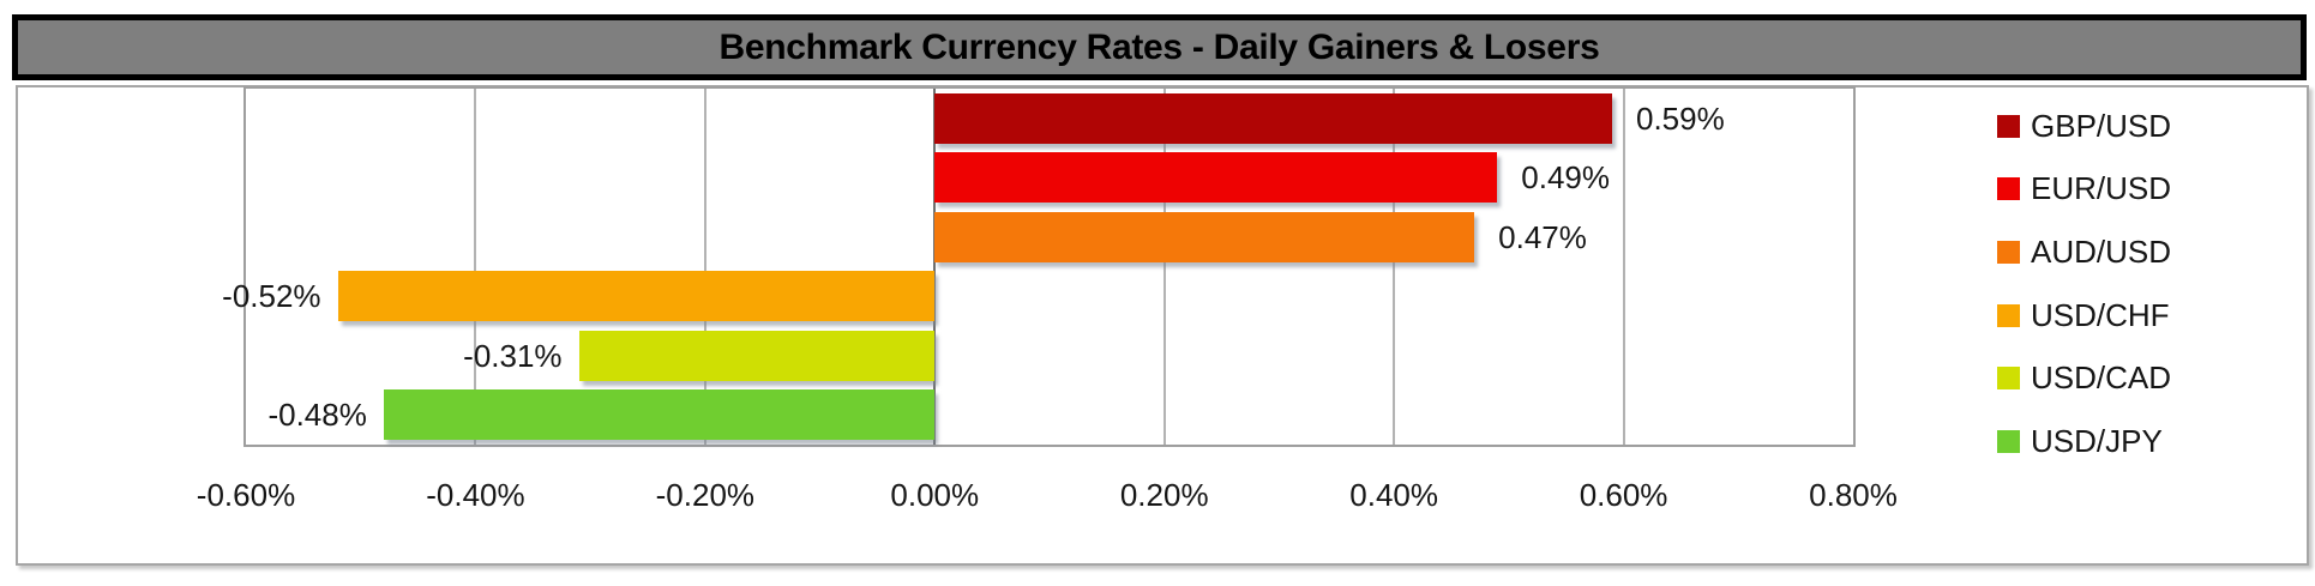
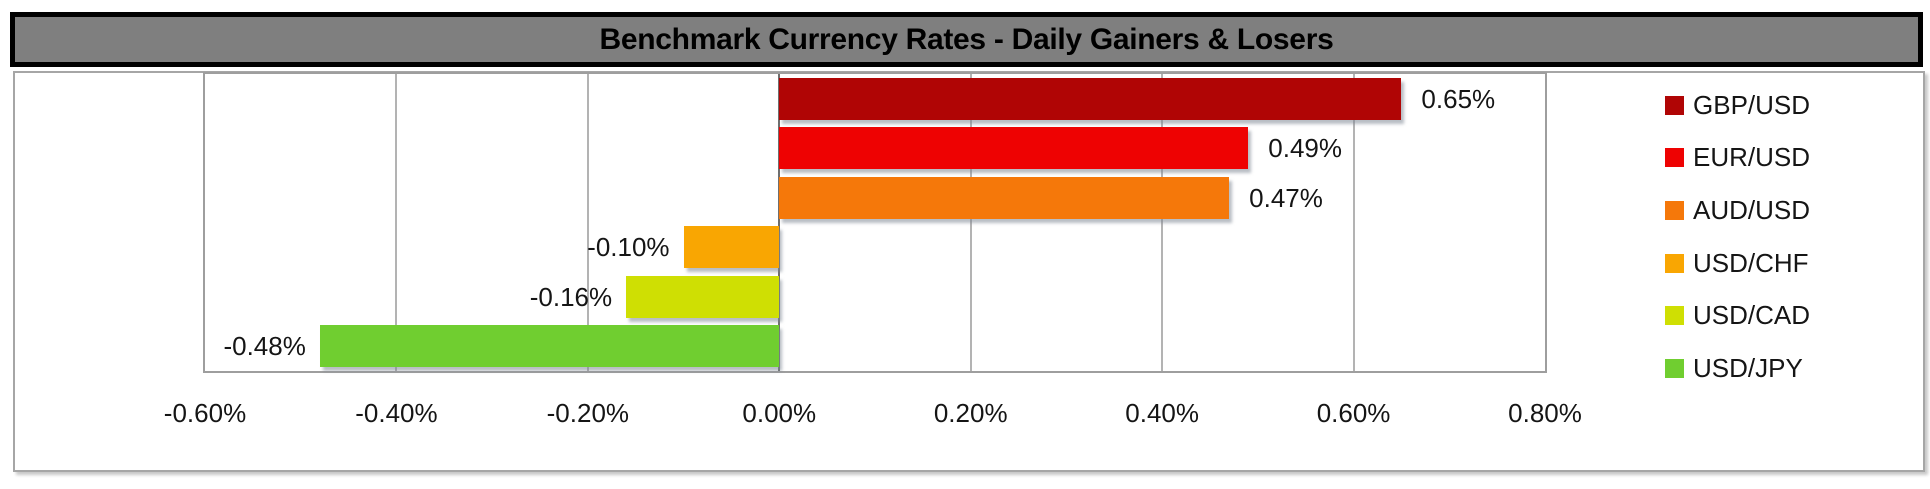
GBP/USD: 0.59% -> 0.65%
USD/CHF: -0.52% -> -0.10%
USD/CAD: -0.31% -> -0.16%
